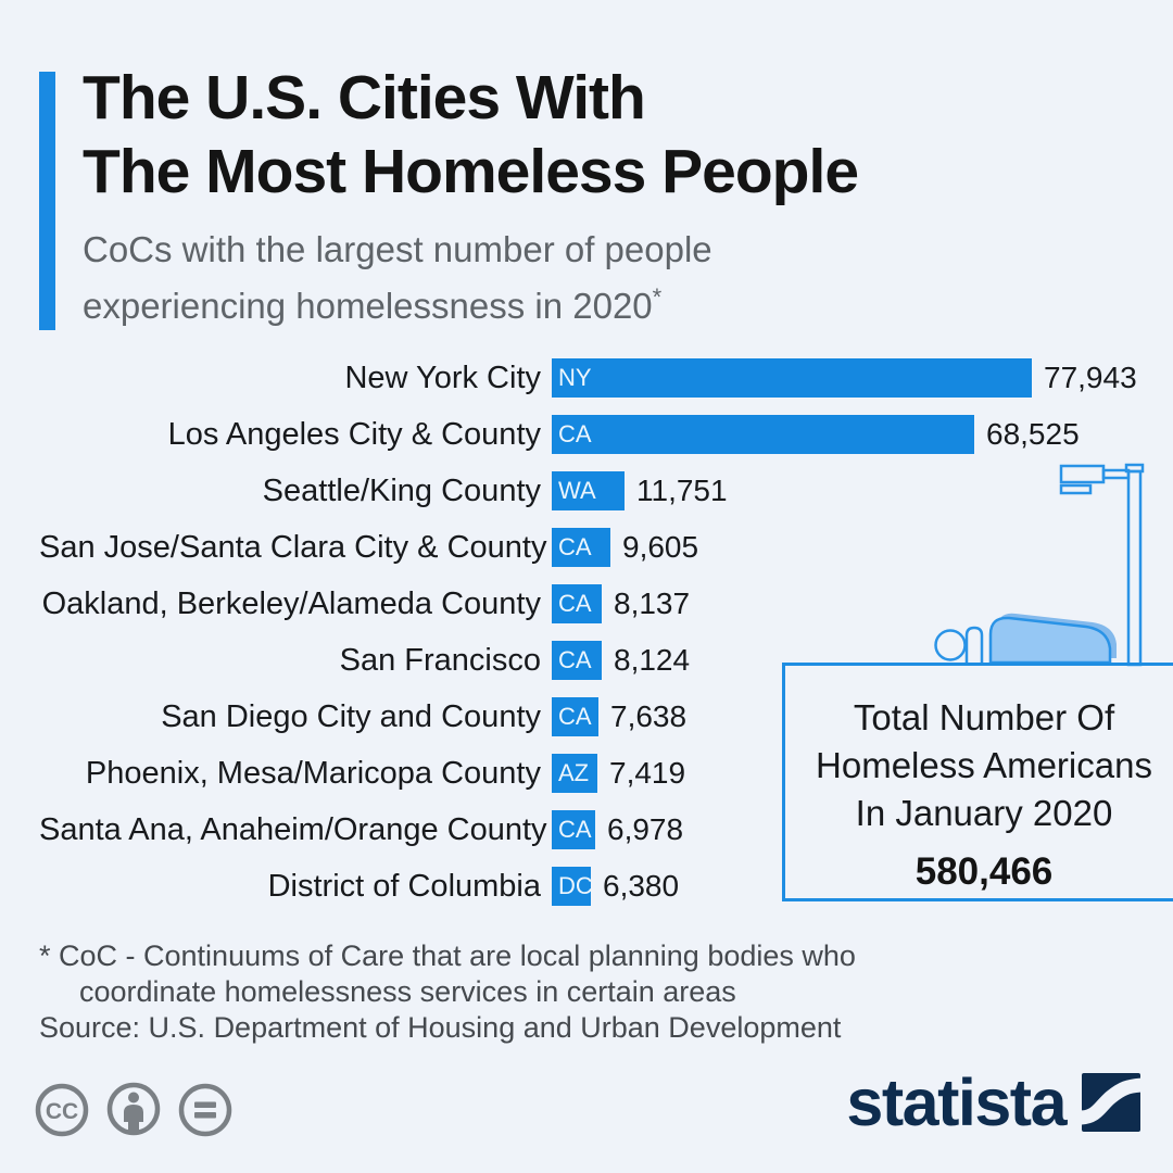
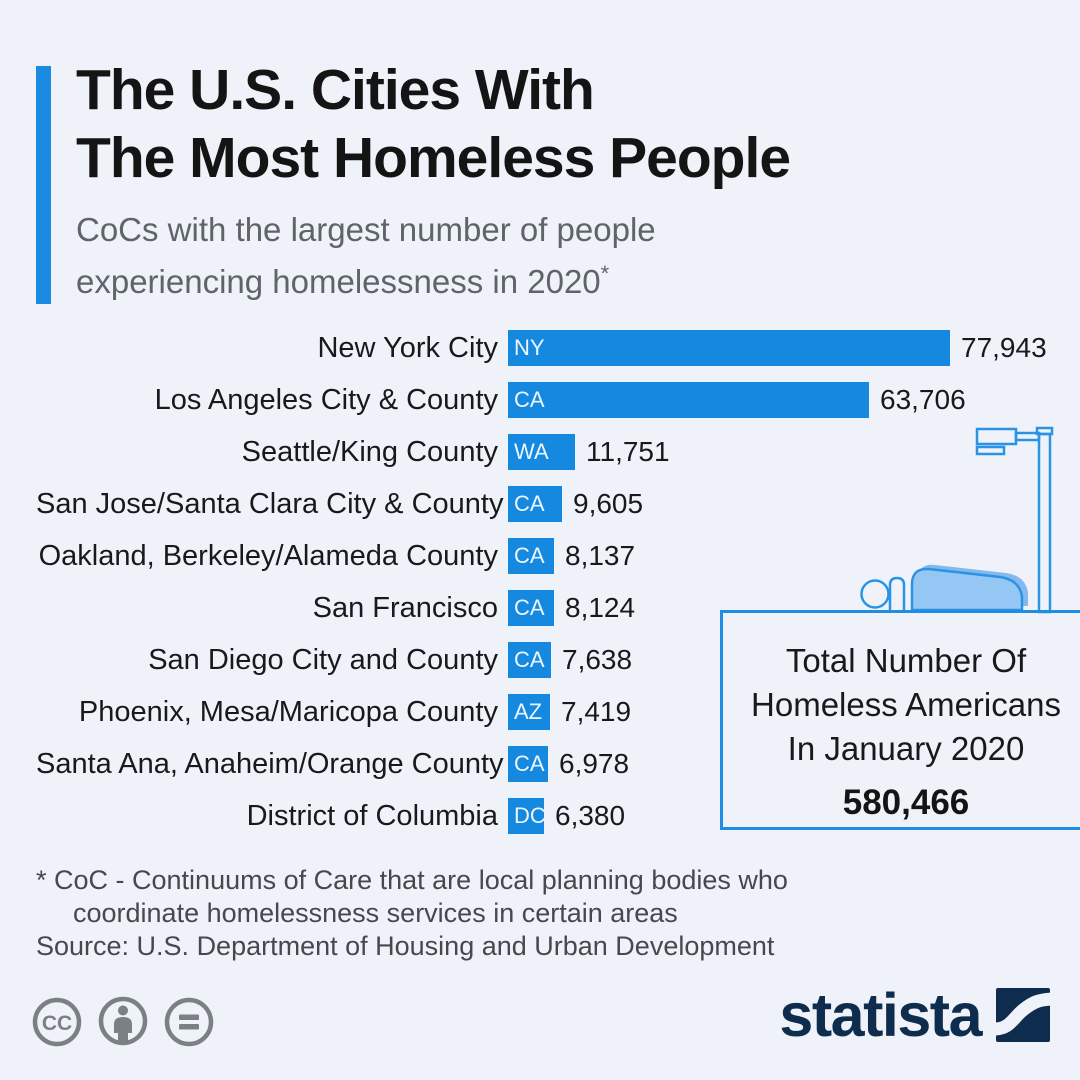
Los Angeles City & County: 68,525 -> 63,706
